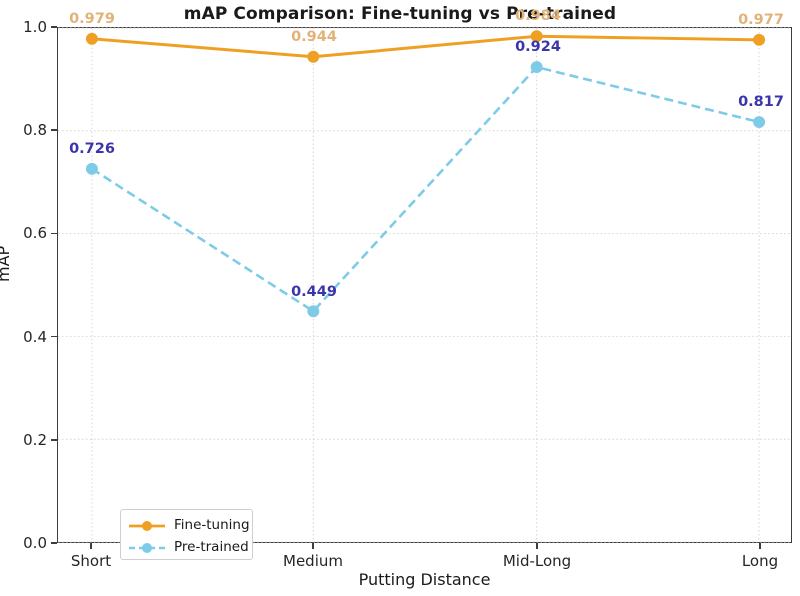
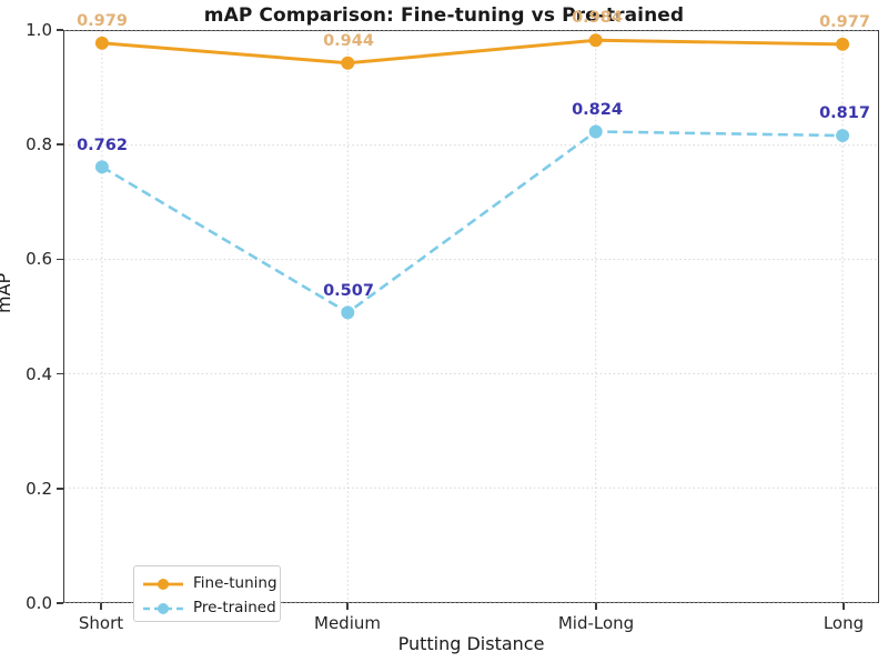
Pre-trained/Short: 0.726 -> 0.762
Pre-trained/Medium: 0.449 -> 0.507
Pre-trained/Mid-Long: 0.924 -> 0.824
